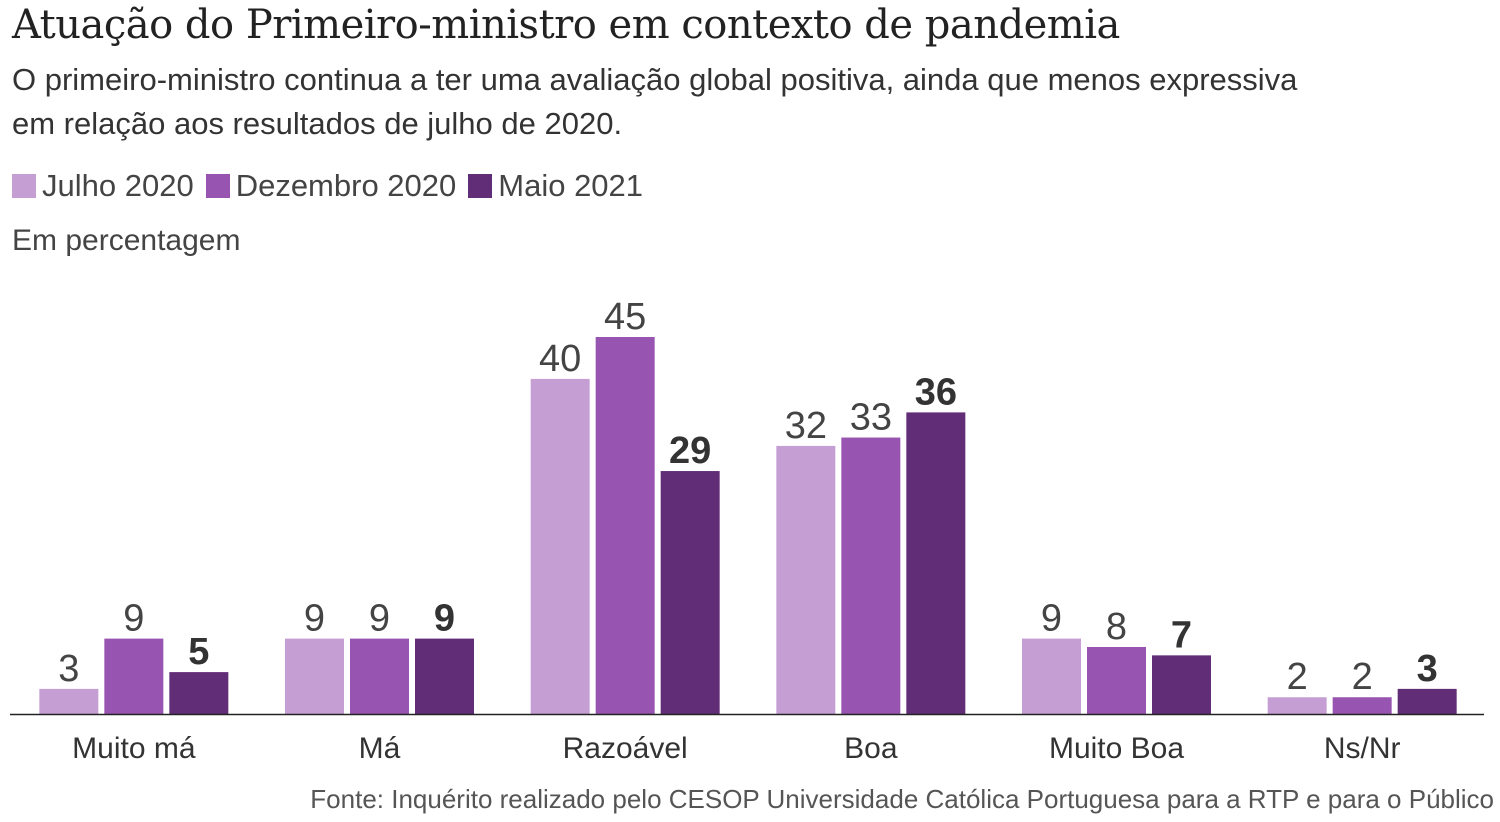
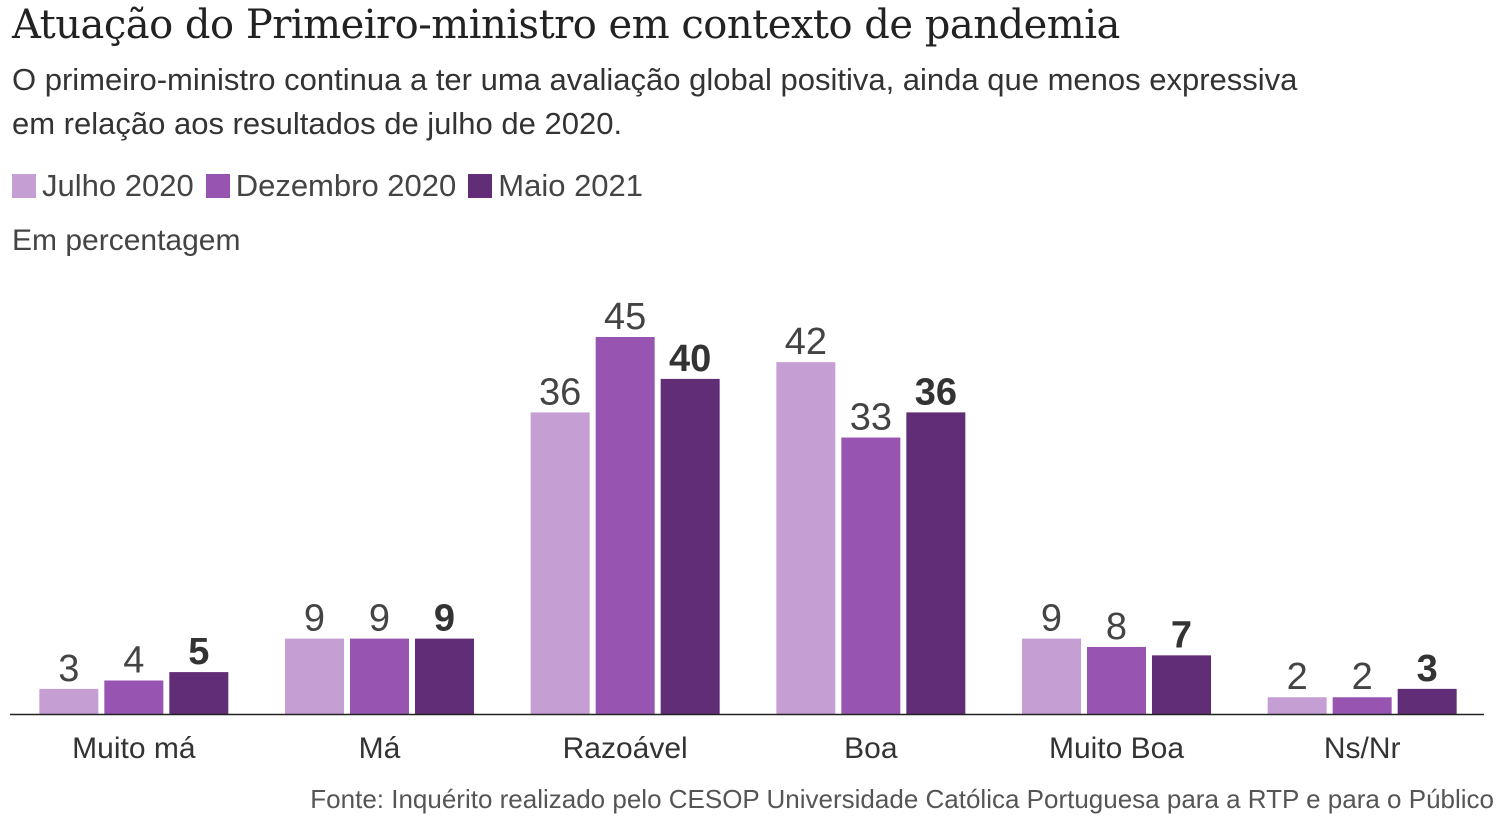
Dezembro 2020/Muito má: 9 -> 4
Julho 2020/Razoável: 40 -> 36
Maio 2021/Razoável: 29 -> 40
Julho 2020/Boa: 32 -> 42
